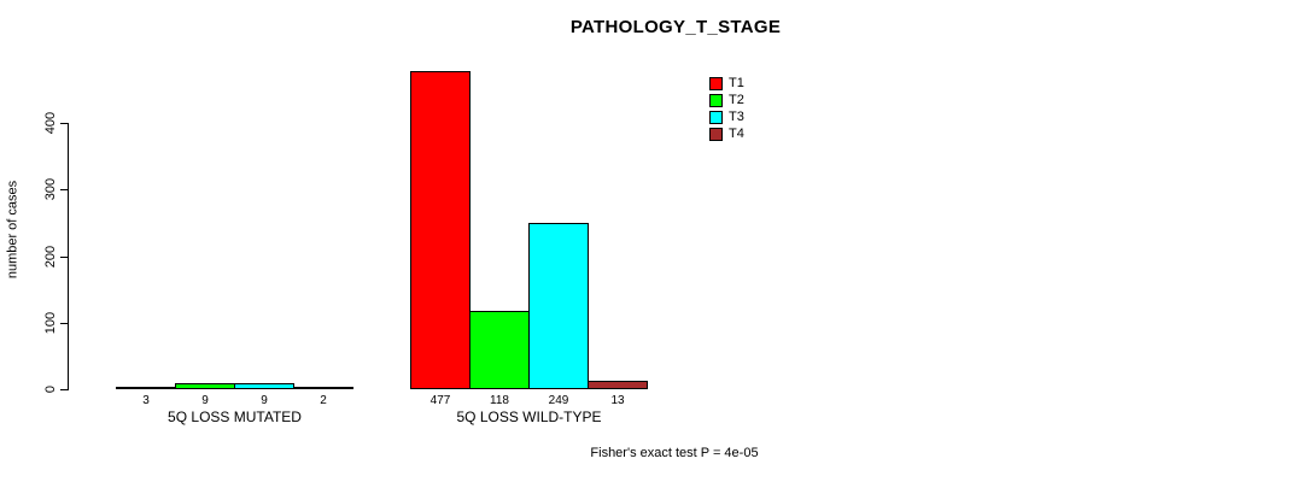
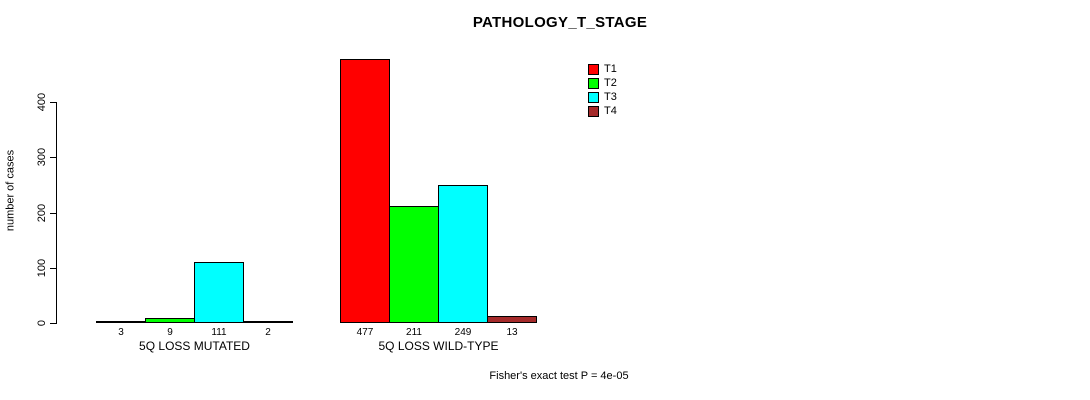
T3/5Q LOSS MUTATED: 9 -> 111
T2/5Q LOSS WILD-TYPE: 118 -> 211
